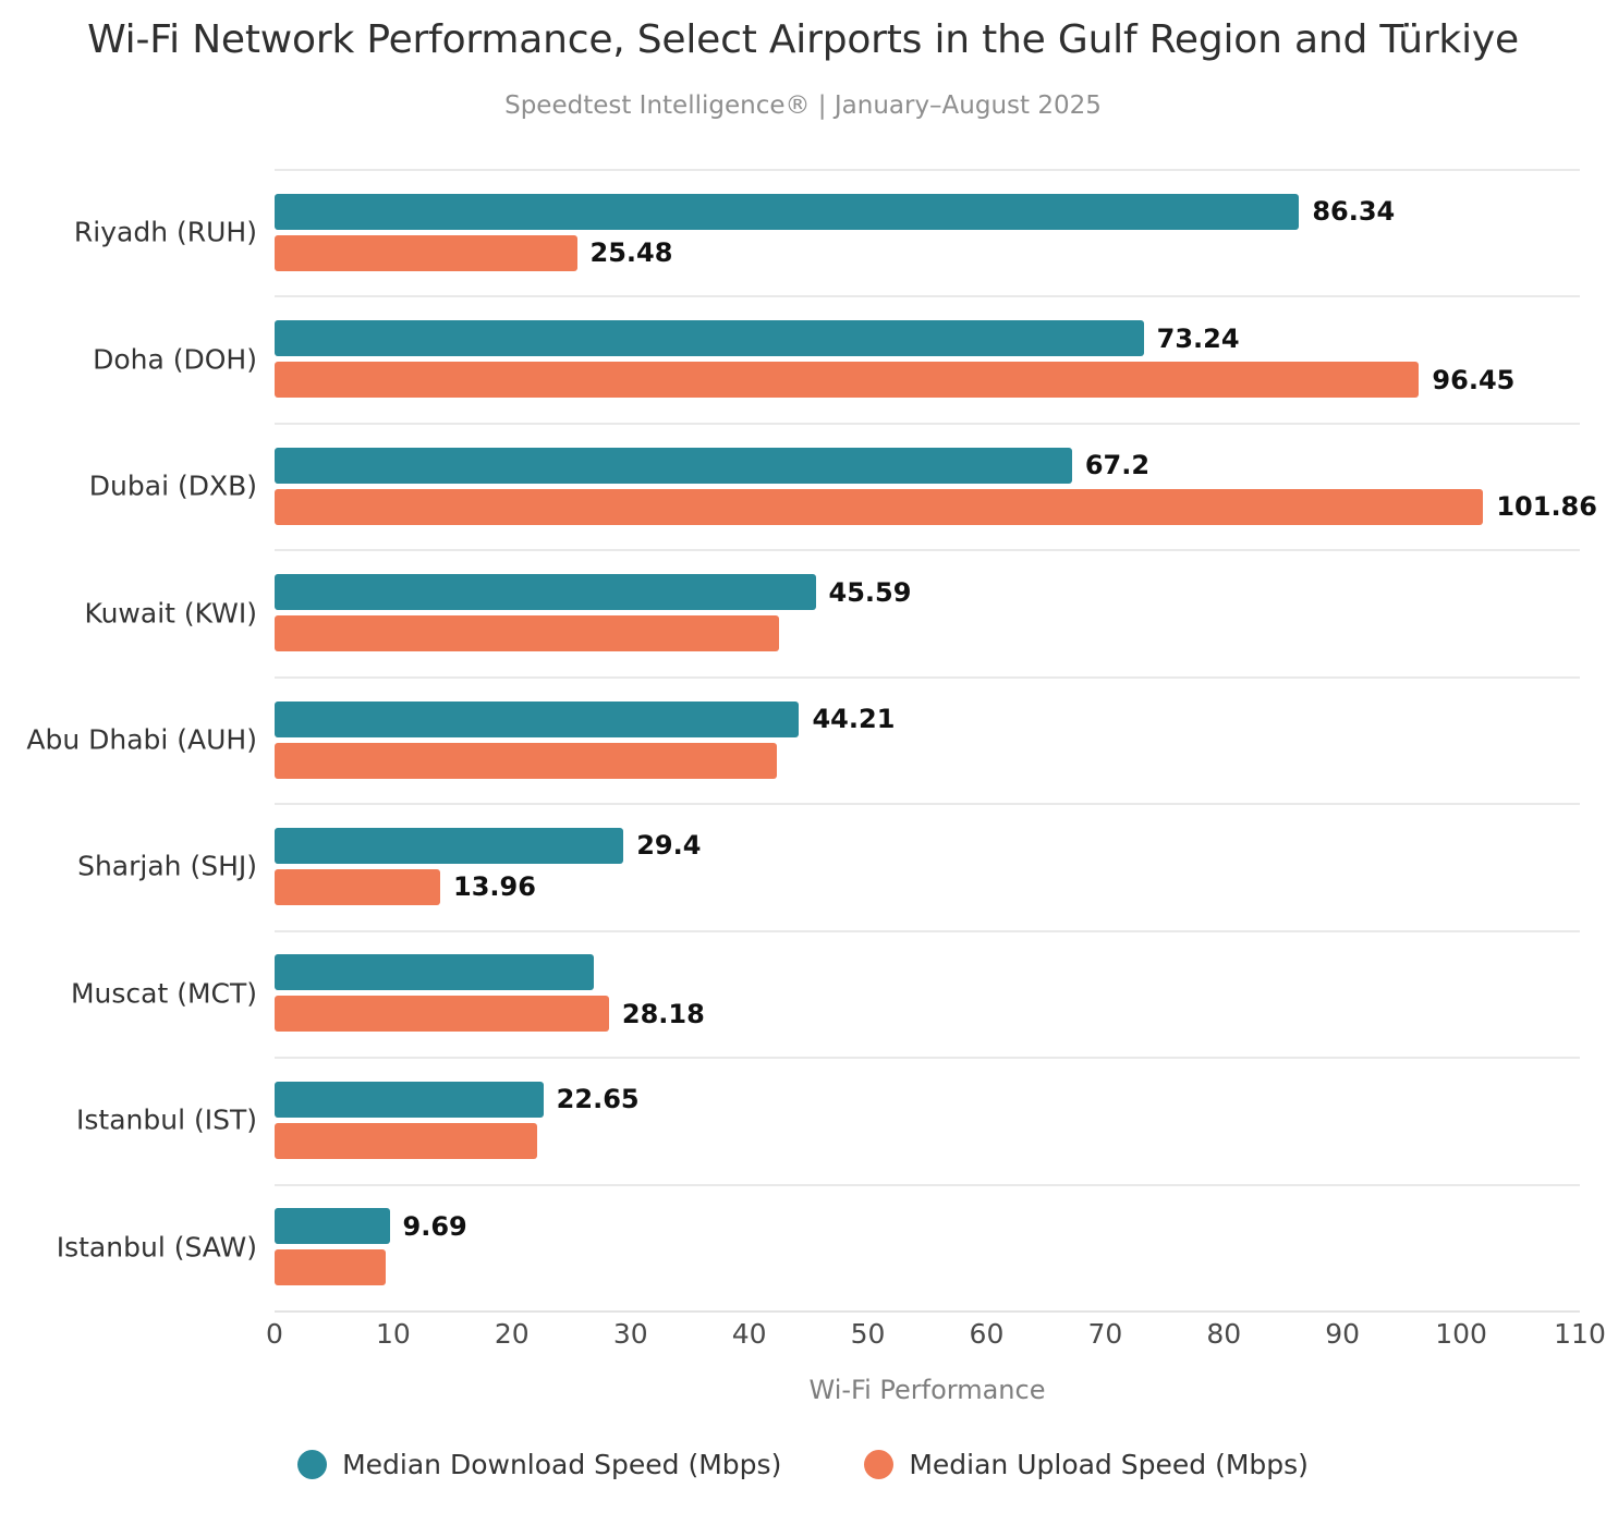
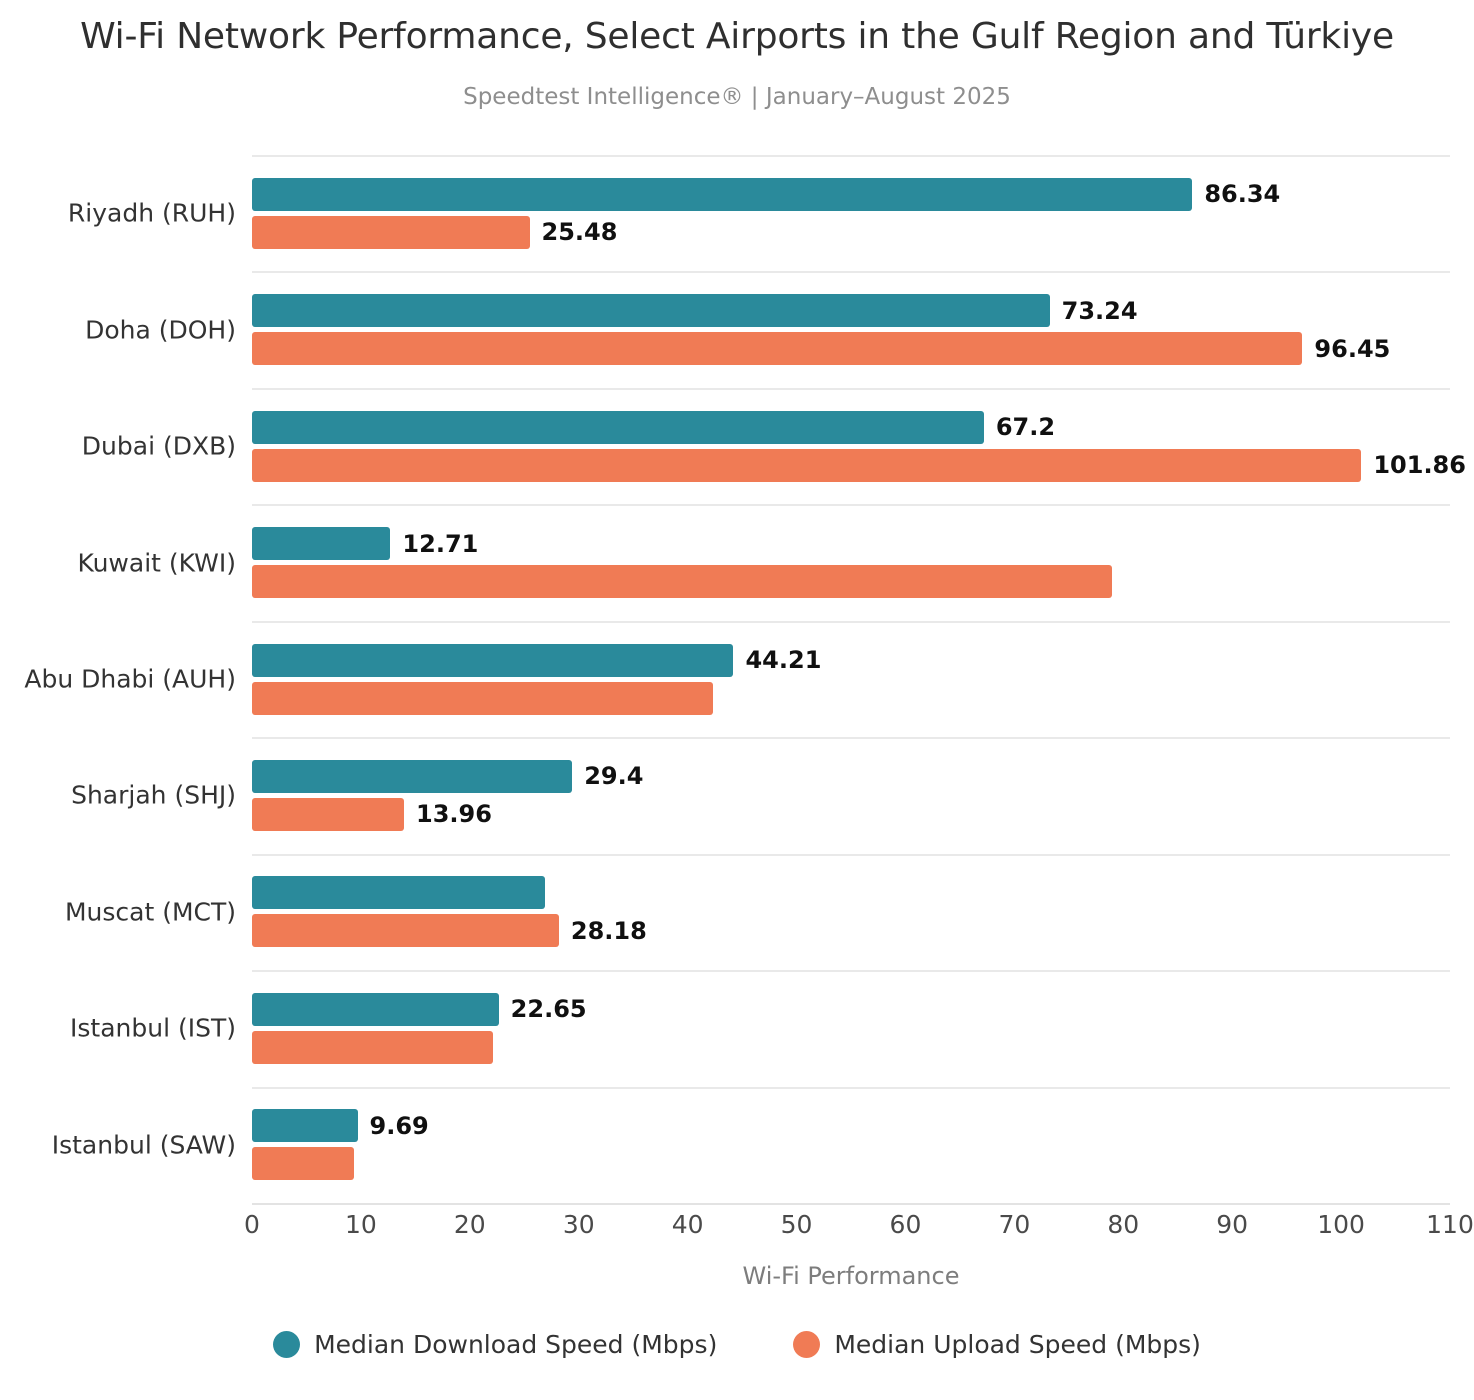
Median Download Speed (Mbps)/Kuwait (KWI): 45.59 -> 12.71
Median Upload Speed (Mbps)/Kuwait (KWI): 42.5 -> 79.0
